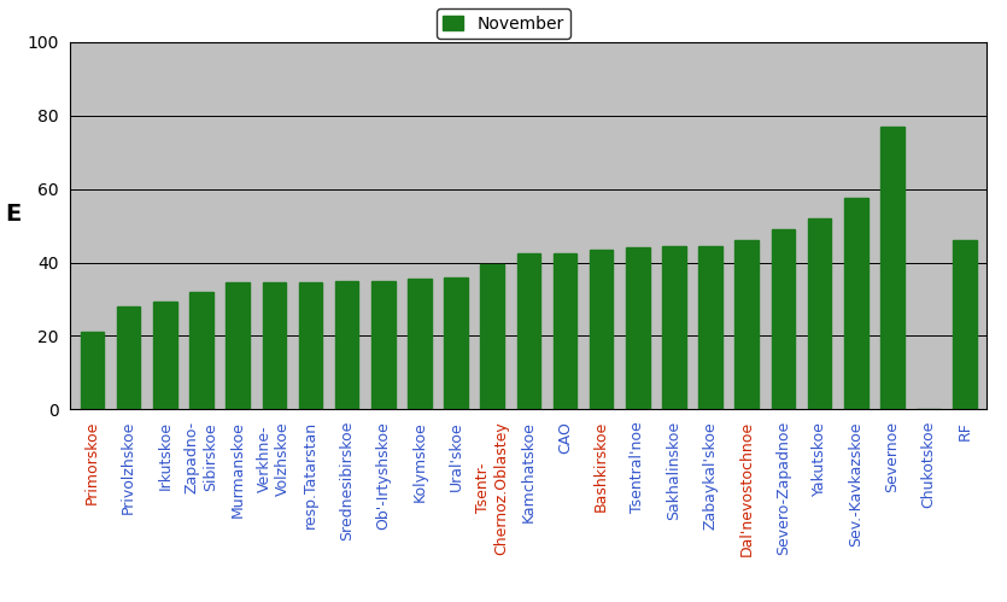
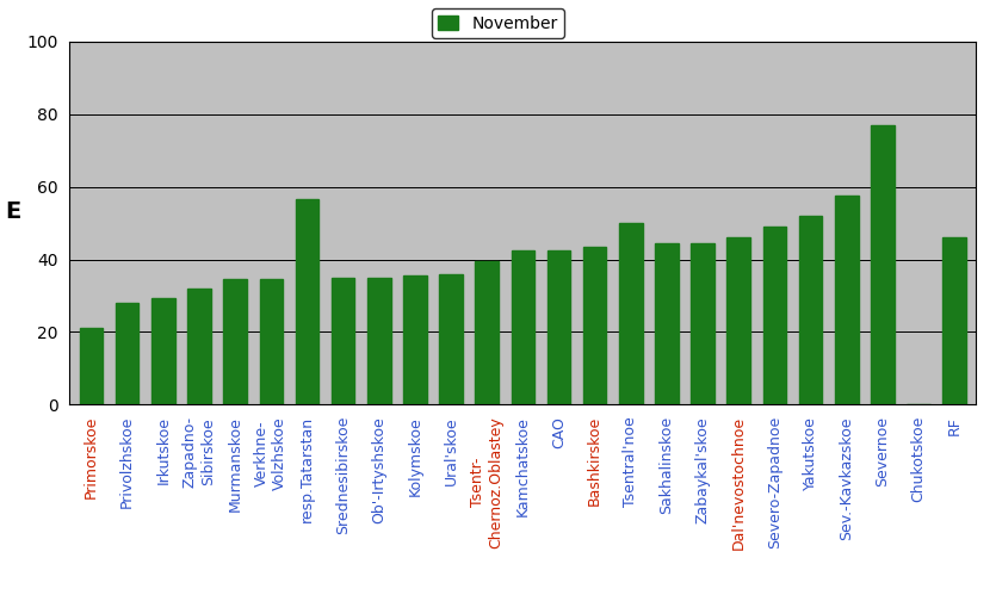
resp.Tatarstan: 34.5 -> 56.5
Tsentral'noe: 44.0 -> 50.0
